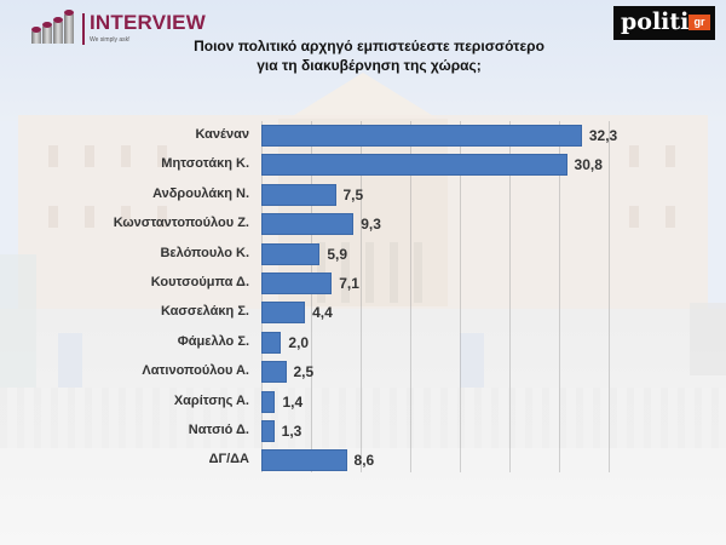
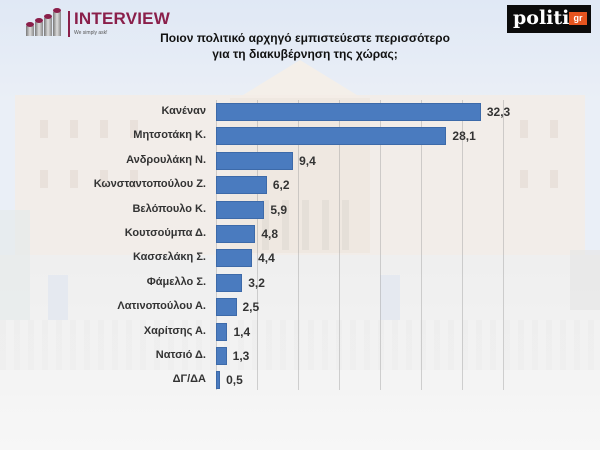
Μητσοτάκη Κ.: 30,8 -> 28,1
Ανδρουλάκη Ν.: 7,5 -> 9,4
Κωνσταντοπούλου Ζ.: 9,3 -> 6,2
Κουτσούμπα Δ.: 7,1 -> 4,8
Φάμελλο Σ.: 2,0 -> 3,2
ΔΓ/ΔΑ: 8,6 -> 0,5
